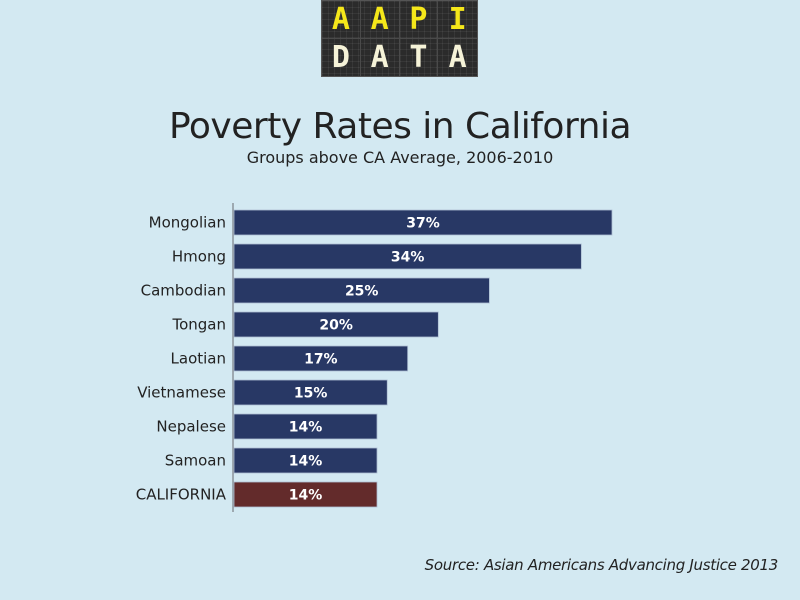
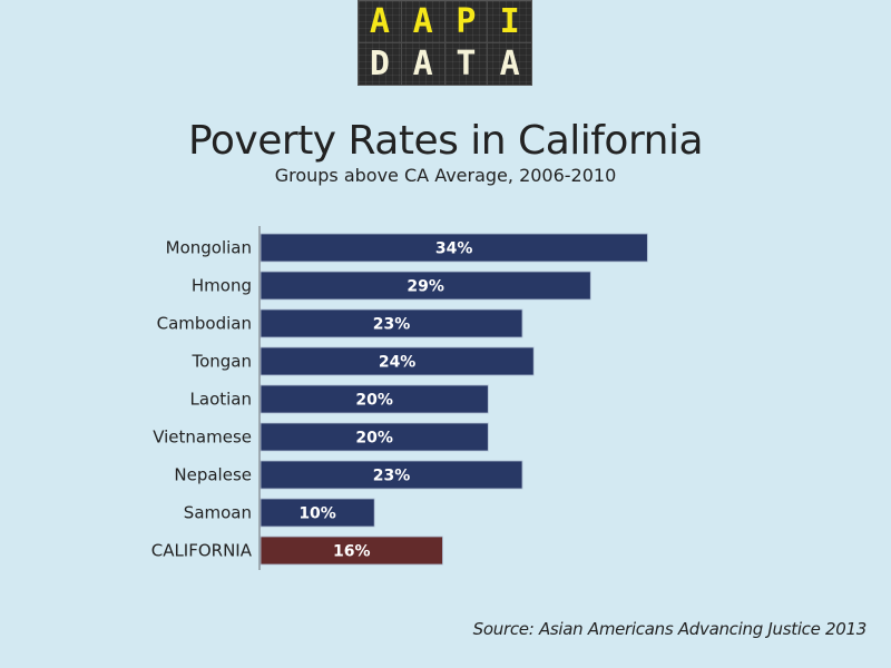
Mongolian: 37% -> 34%
Hmong: 34% -> 29%
Cambodian: 25% -> 23%
Tongan: 20% -> 24%
Laotian: 17% -> 20%
Vietnamese: 15% -> 20%
Nepalese: 14% -> 23%
Samoan: 14% -> 10%
CALIFORNIA: 14% -> 16%
